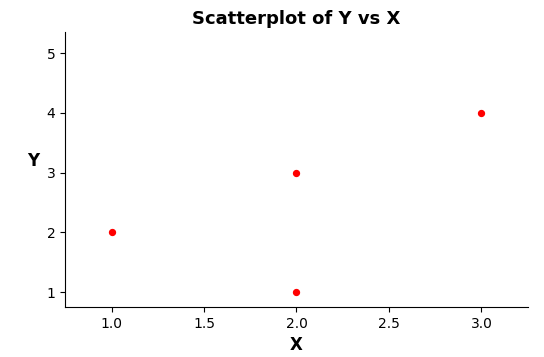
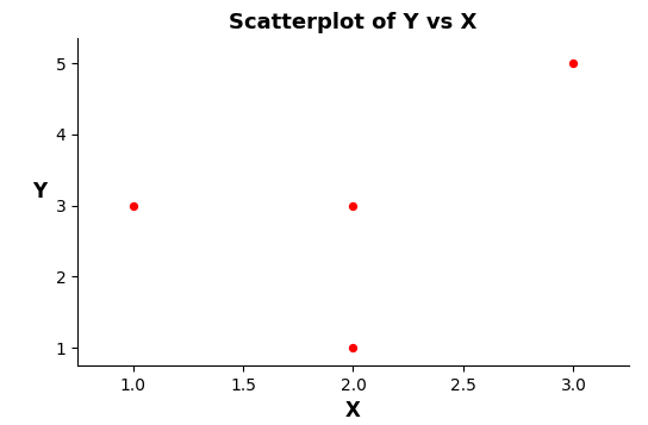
1.0: 2 -> 3
3.0: 4 -> 5
